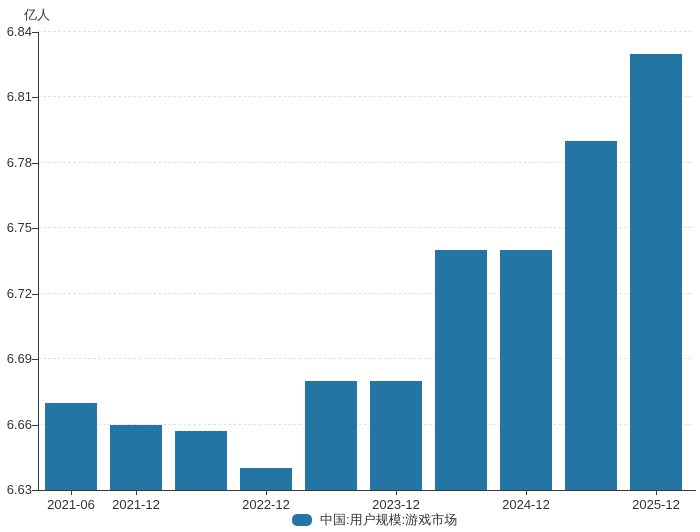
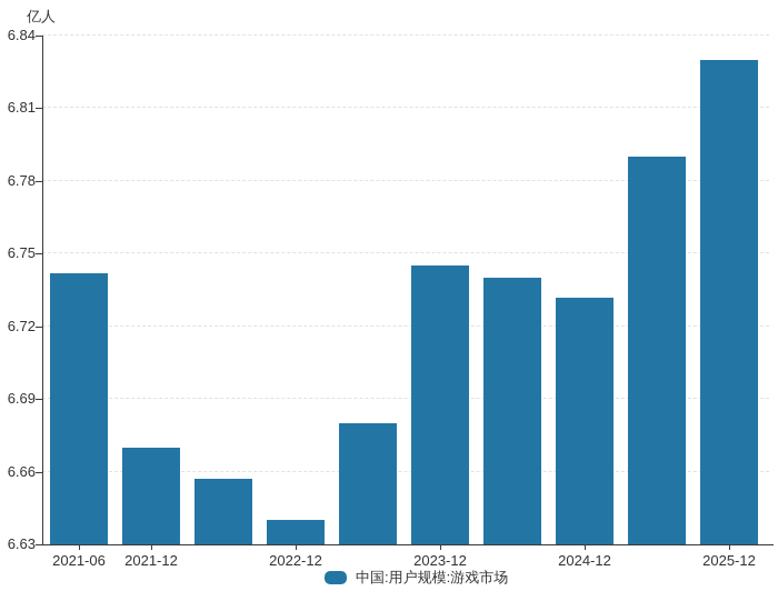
2021-06: 6.670 -> 6.742
2021-12: 6.660 -> 6.670
2023-12: 6.680 -> 6.745
2024-12: 6.740 -> 6.732
